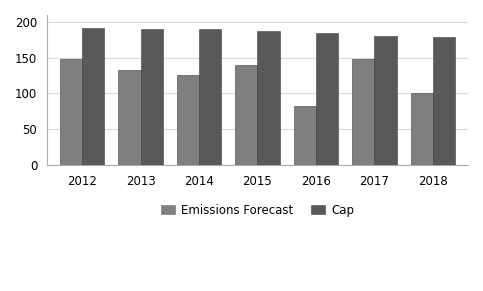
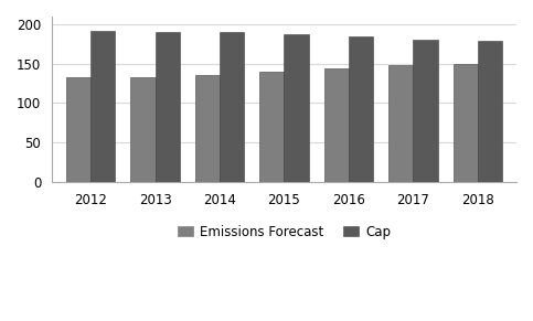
Emissions Forecast/2012: 148 -> 133
Emissions Forecast/2014: 126 -> 136
Emissions Forecast/2016: 82 -> 144
Emissions Forecast/2018: 100 -> 150
